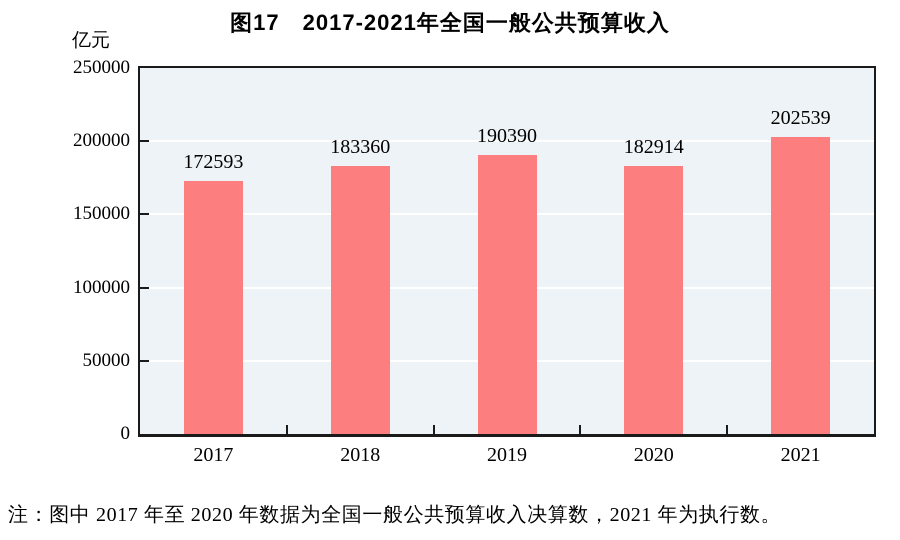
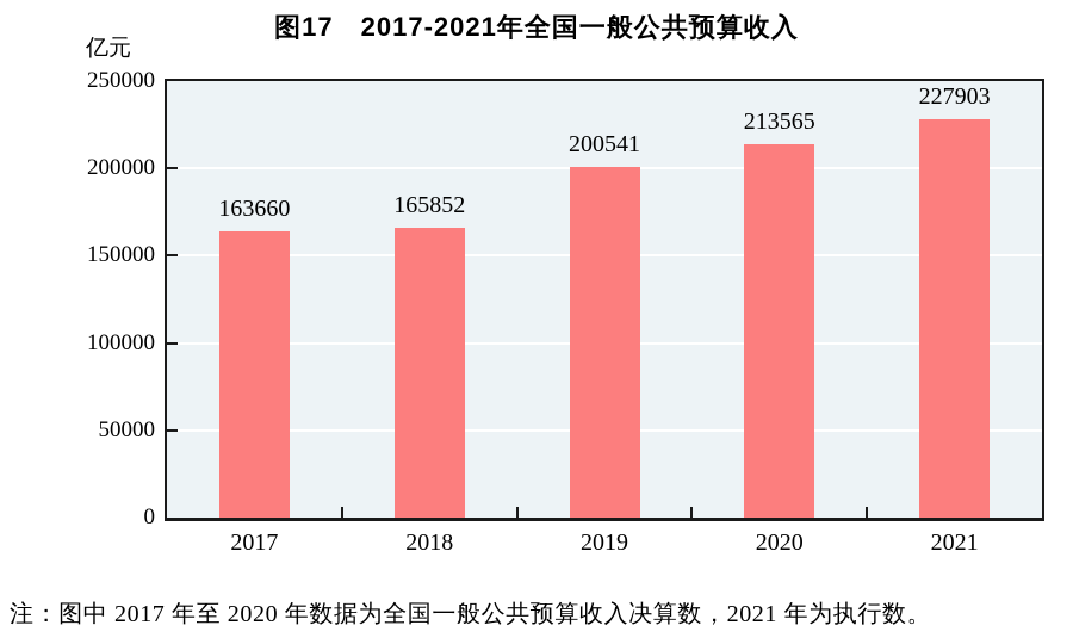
2017: 172593 -> 163660
2018: 183360 -> 165852
2019: 190390 -> 200541
2020: 182914 -> 213565
2021: 202539 -> 227903
